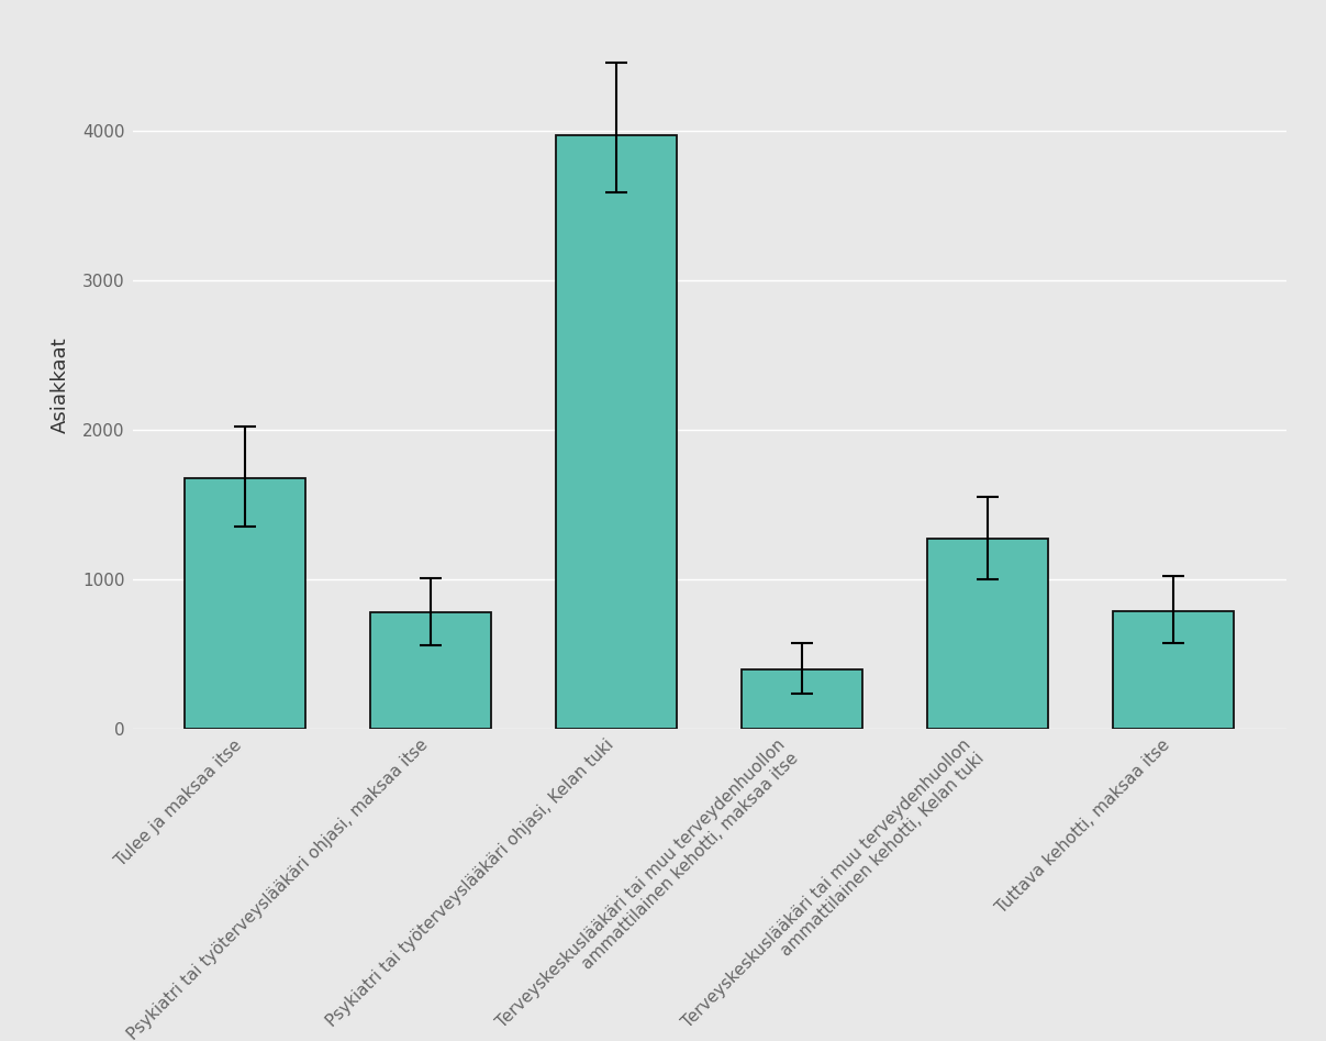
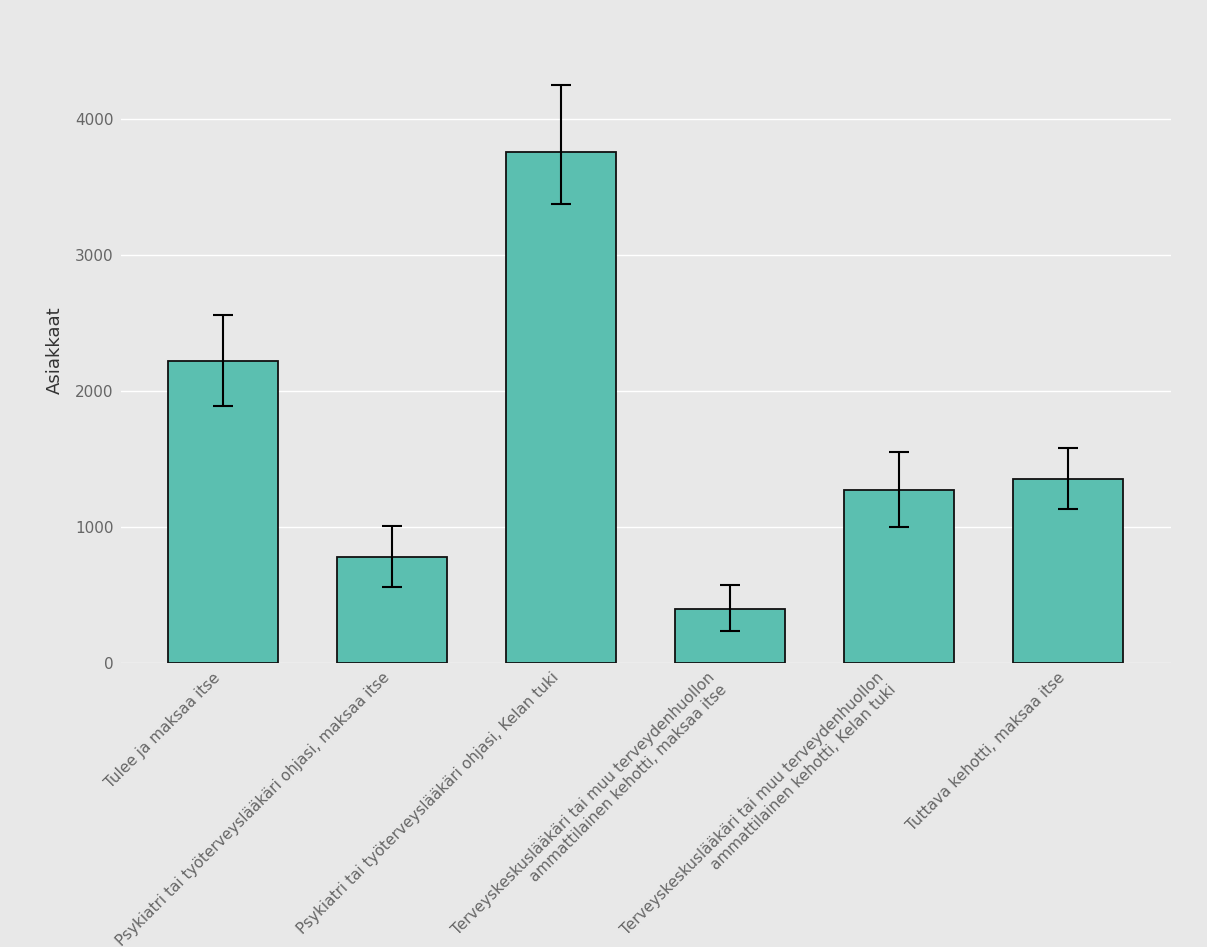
Tulee ja maksaa itse: 1680 -> 2220
Psykiatri tai työterveyslääkäri ohjasi, Kelan tuki: 3970 -> 3760
Tuttava kehotti, maksaa itse: 790 -> 1350
